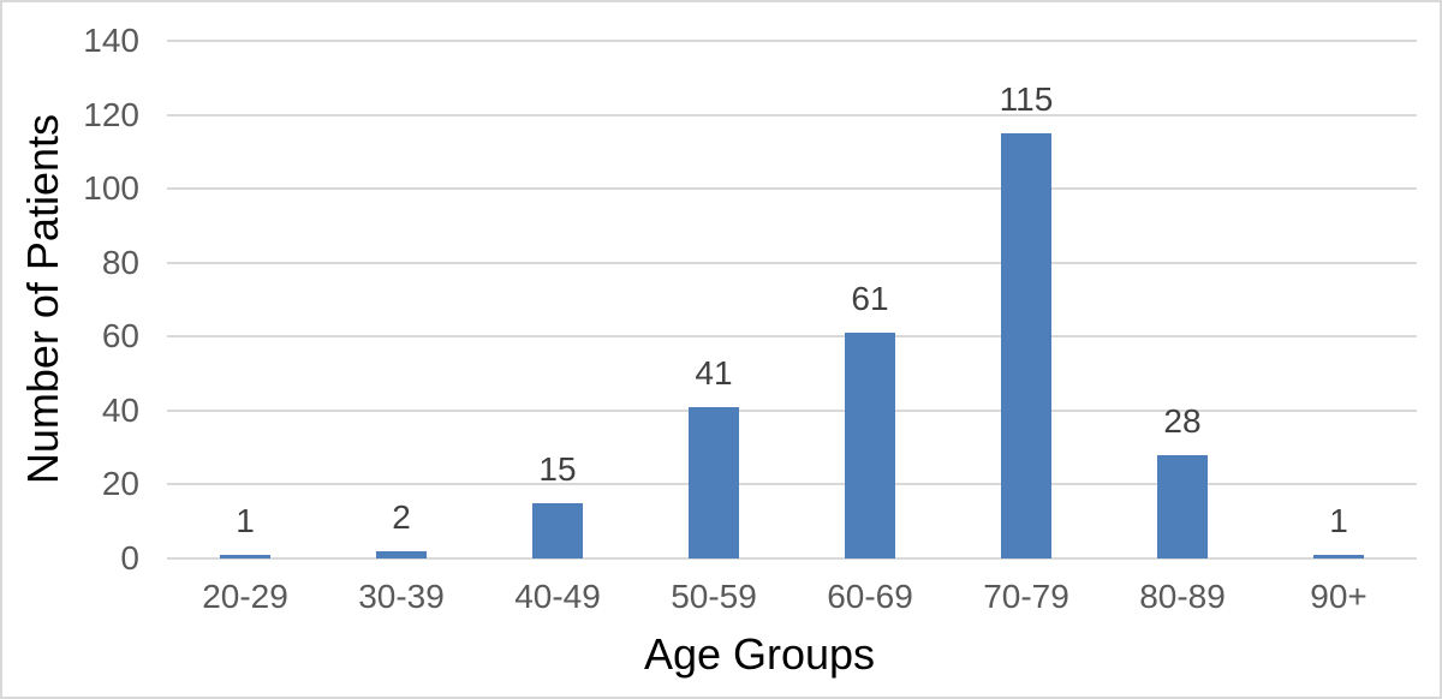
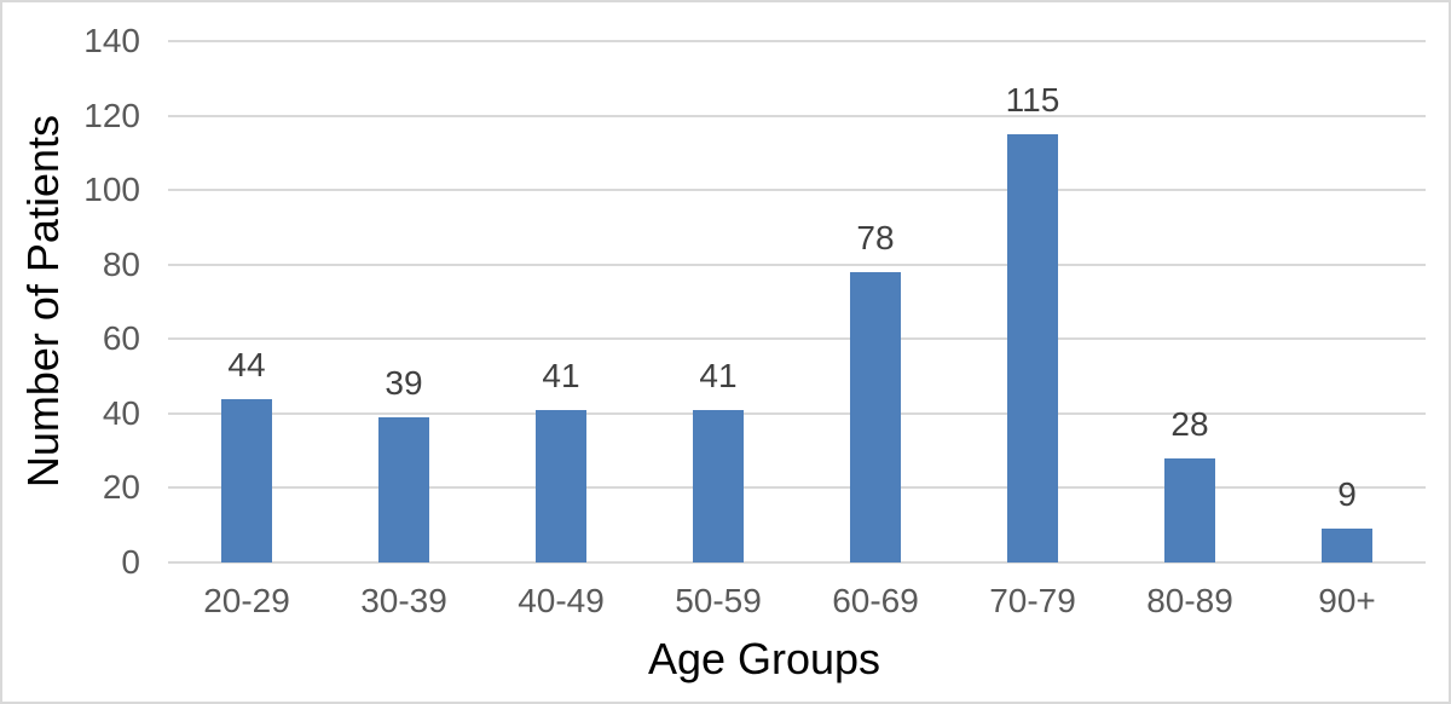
20-29: 1 -> 44
30-39: 2 -> 39
40-49: 15 -> 41
60-69: 61 -> 78
90+: 1 -> 9
